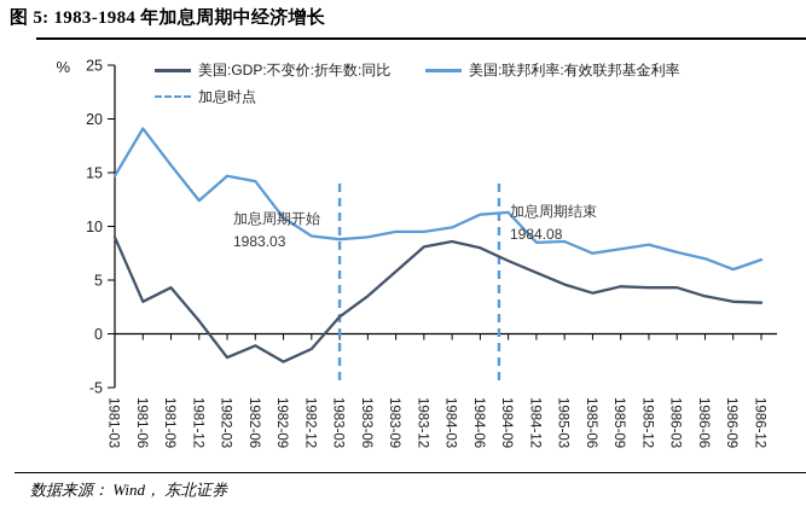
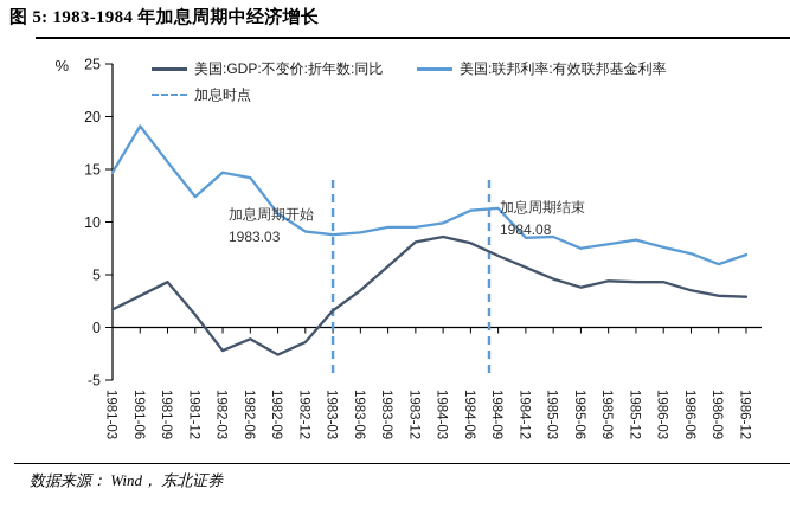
美国:GDP:不变价:折年数:同比/1981-03: 9 -> 2
